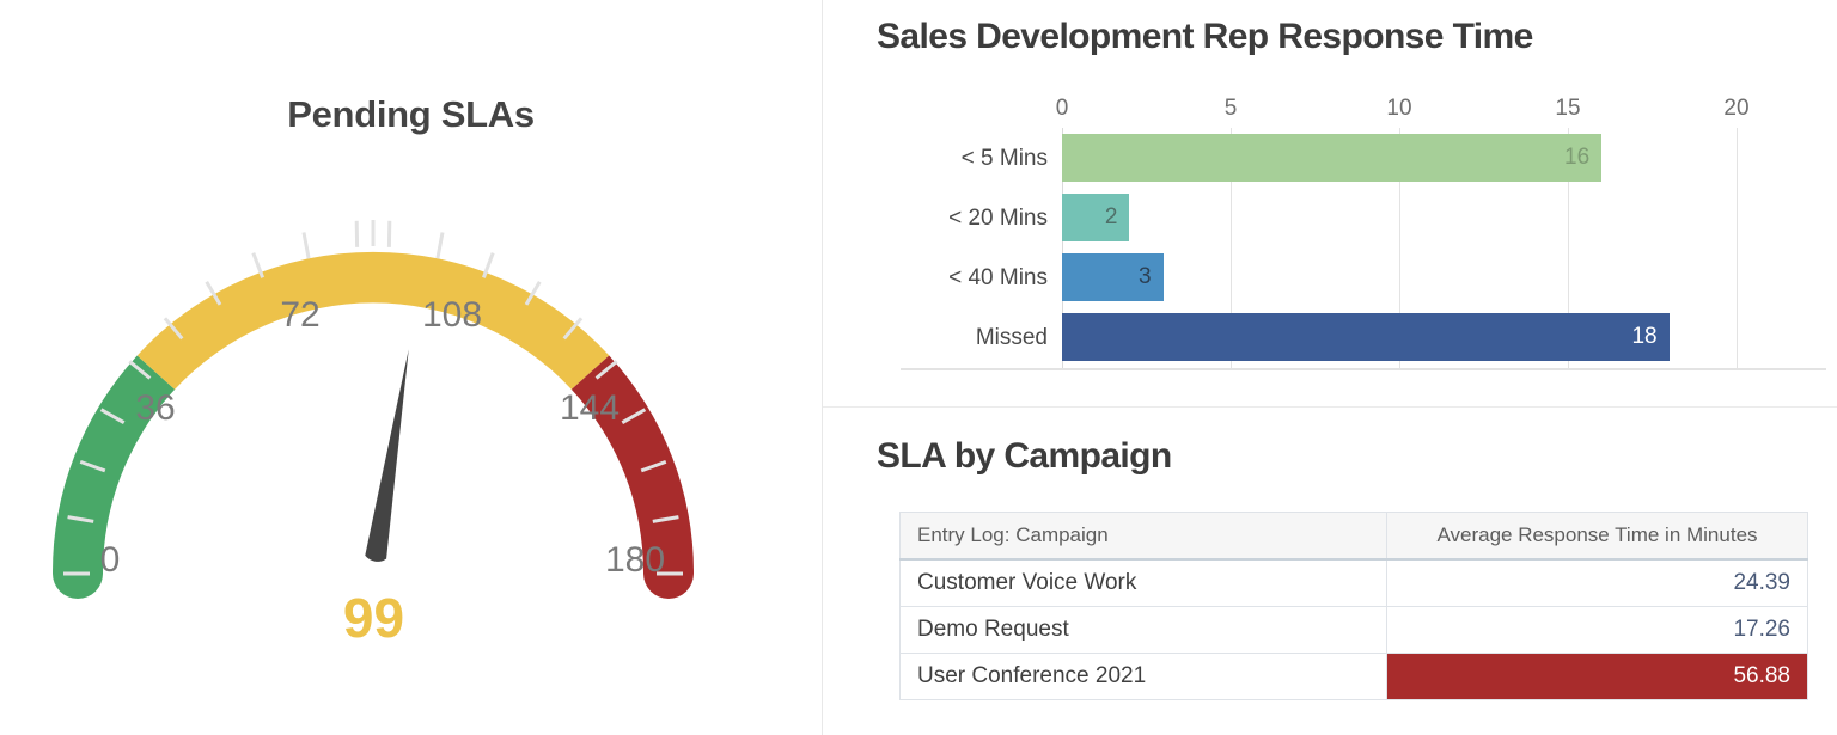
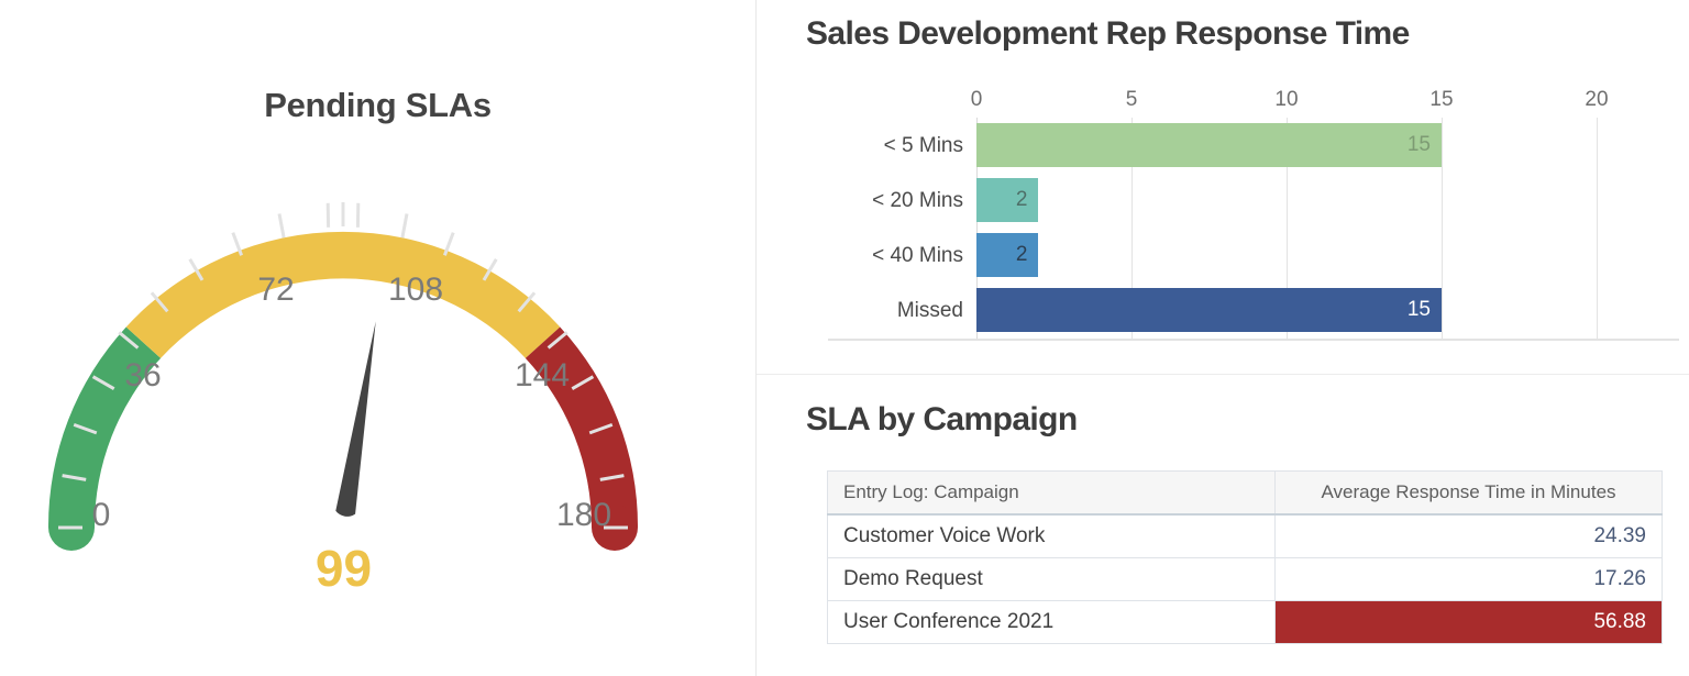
Sales Development Rep Response Time/< 5 Mins: 16 -> 15
Sales Development Rep Response Time/< 40 Mins: 3 -> 2
Sales Development Rep Response Time/Missed: 18 -> 15
